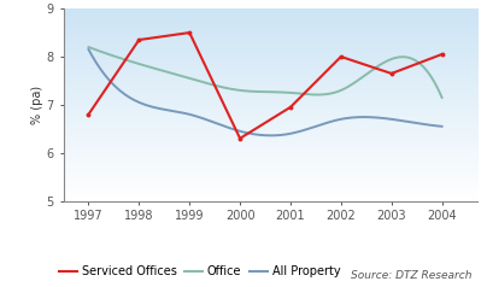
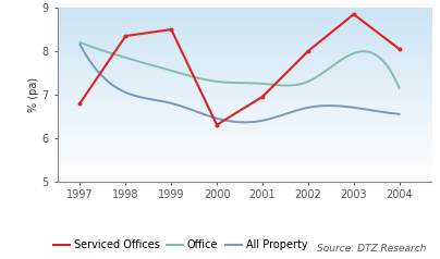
Serviced Offices/2003: 7.65 -> 8.85
